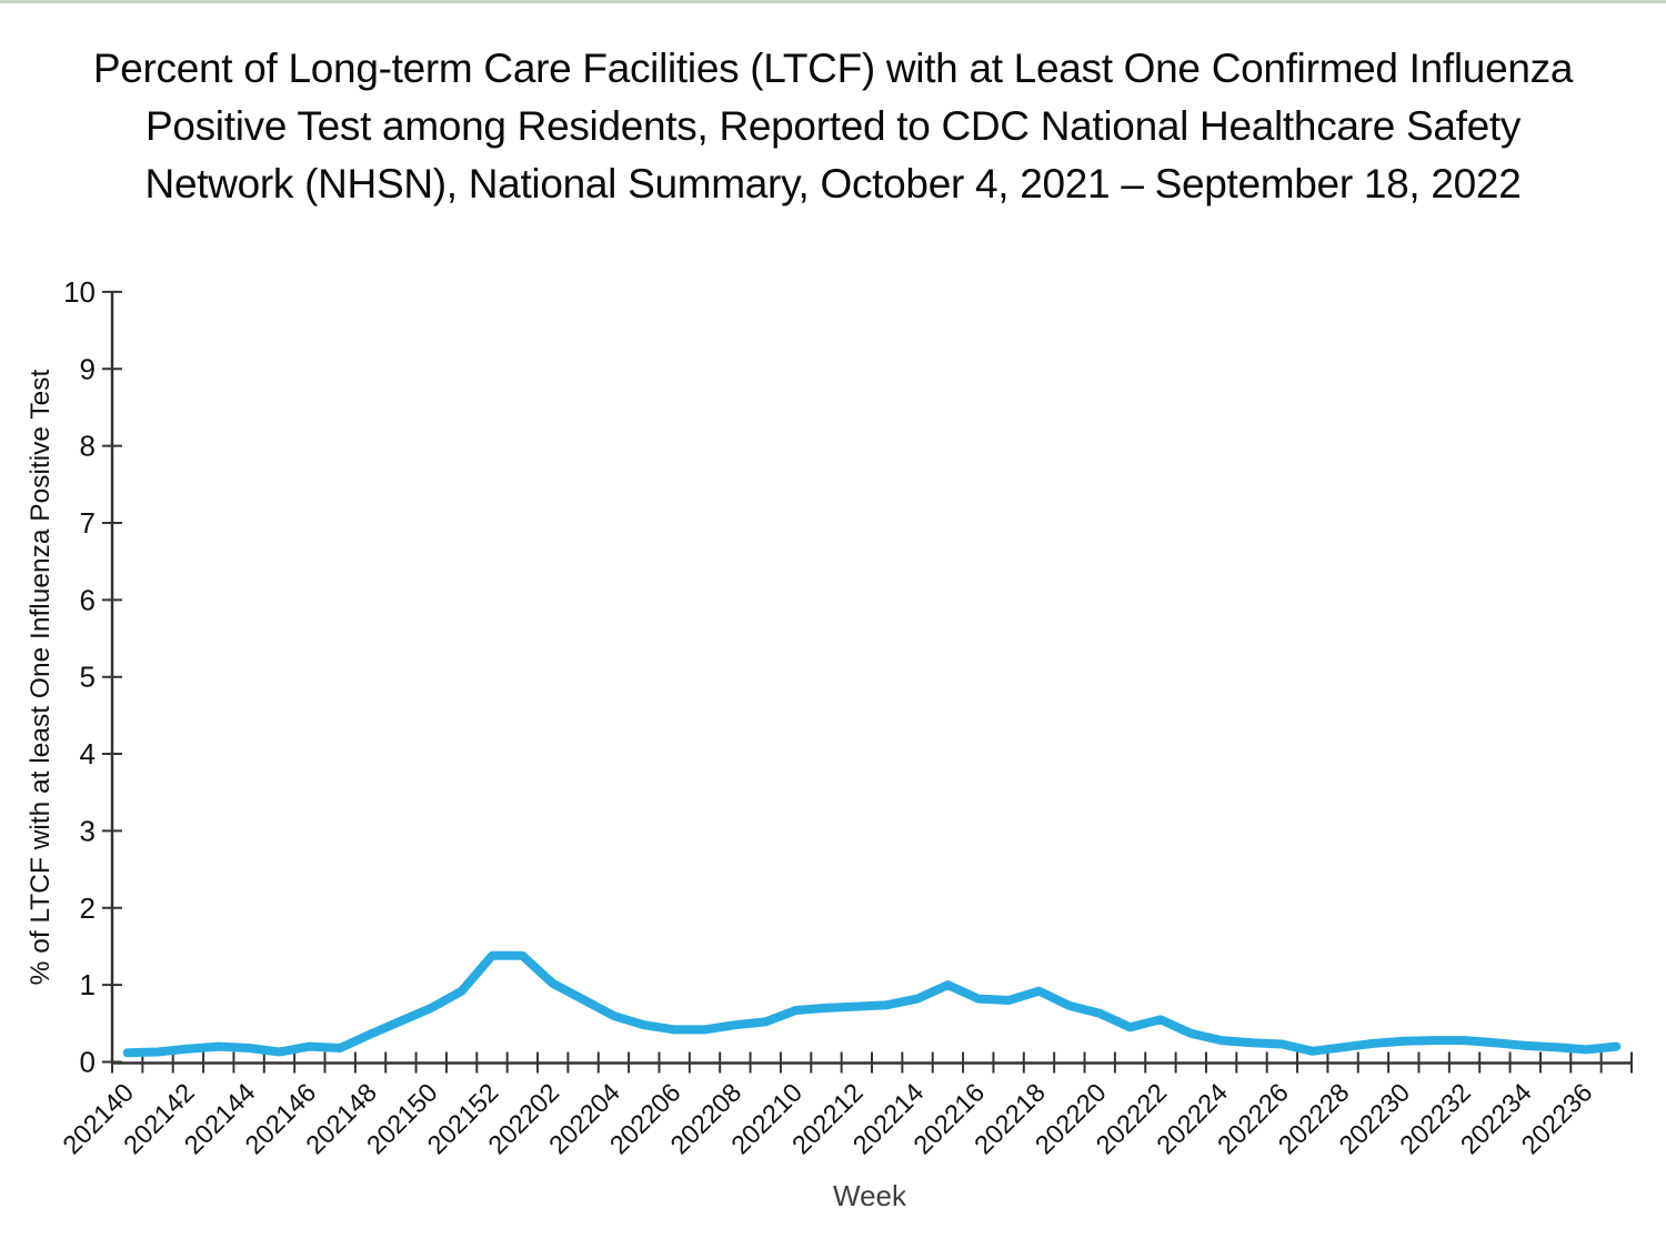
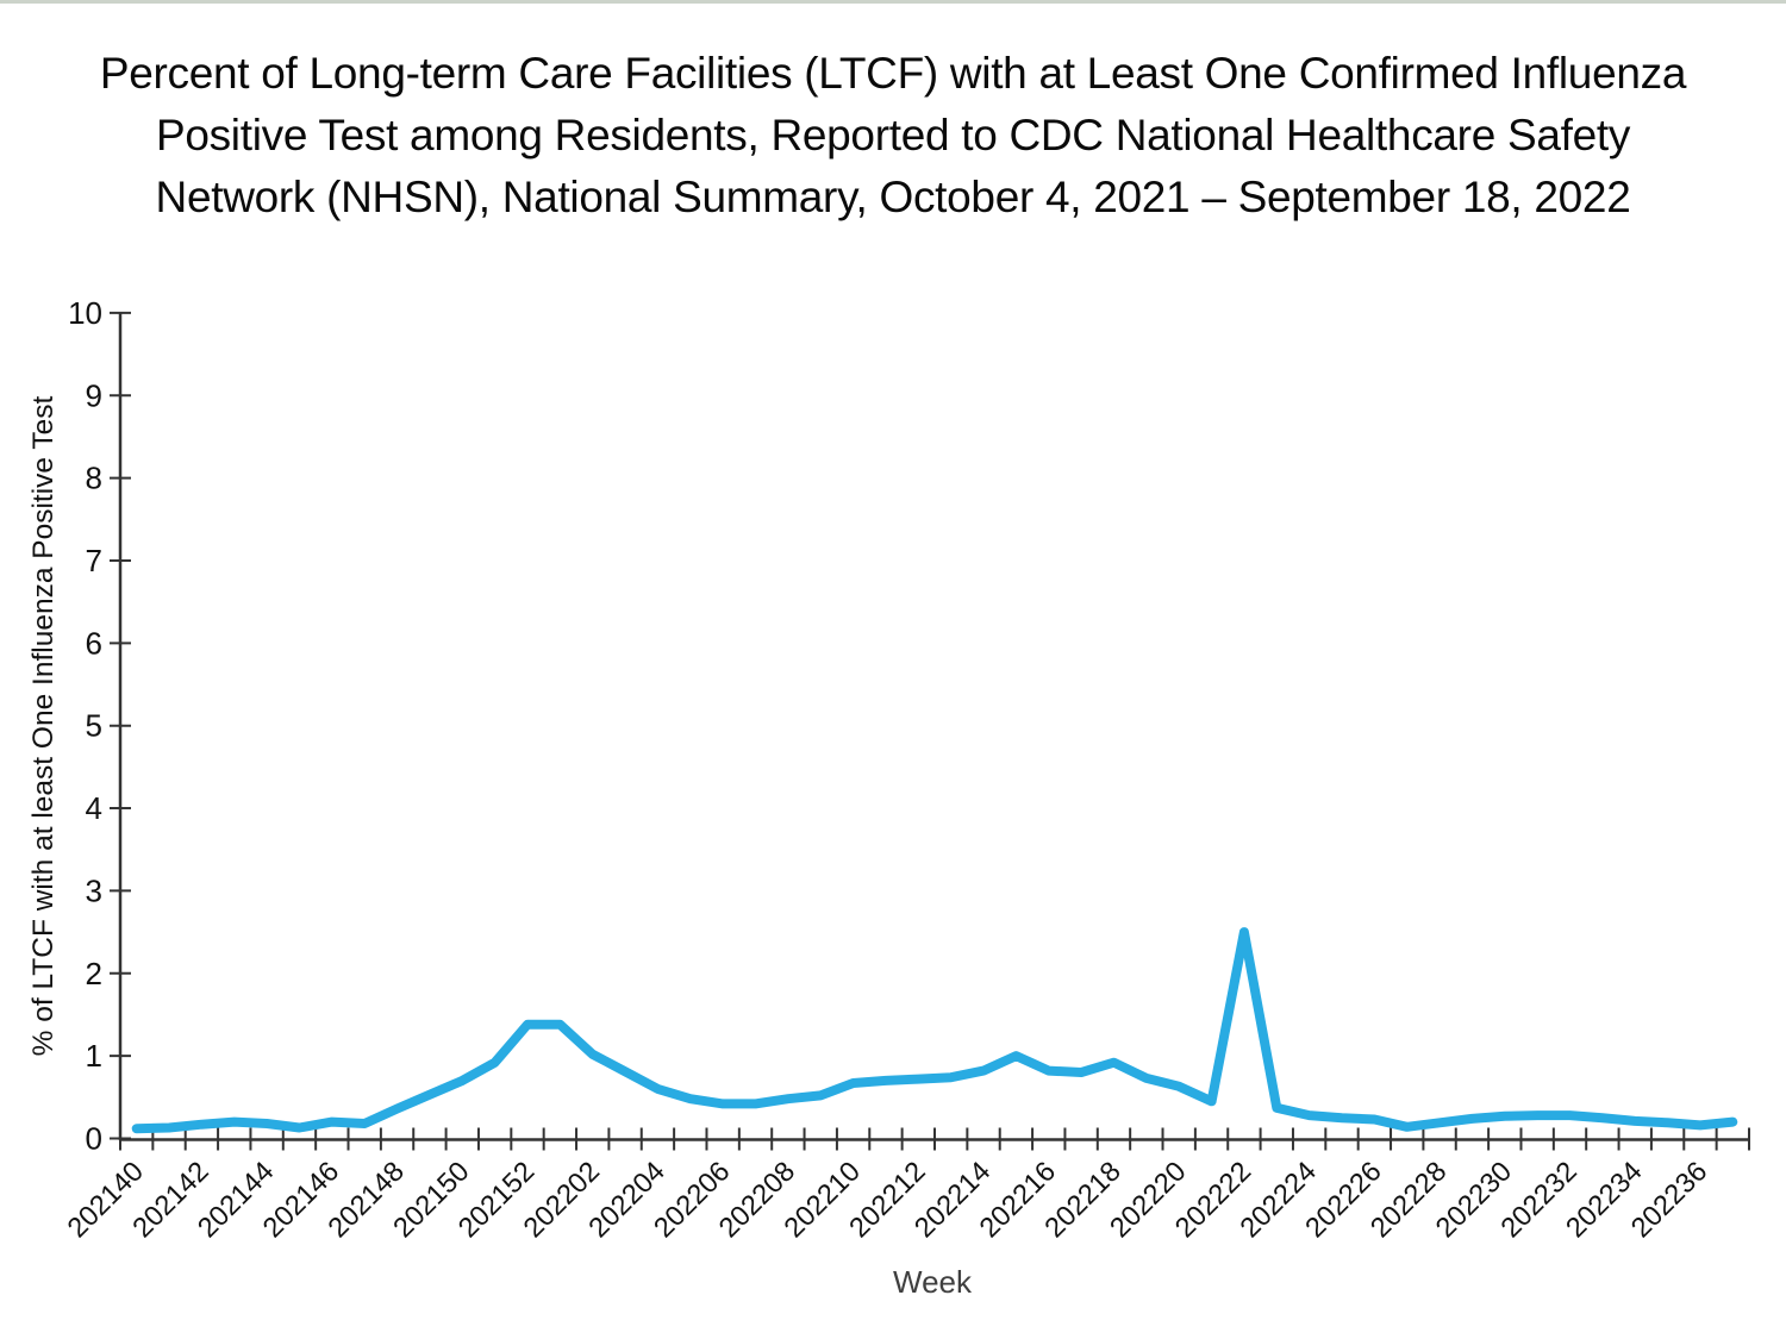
202222: 0.6 -> 2.5
